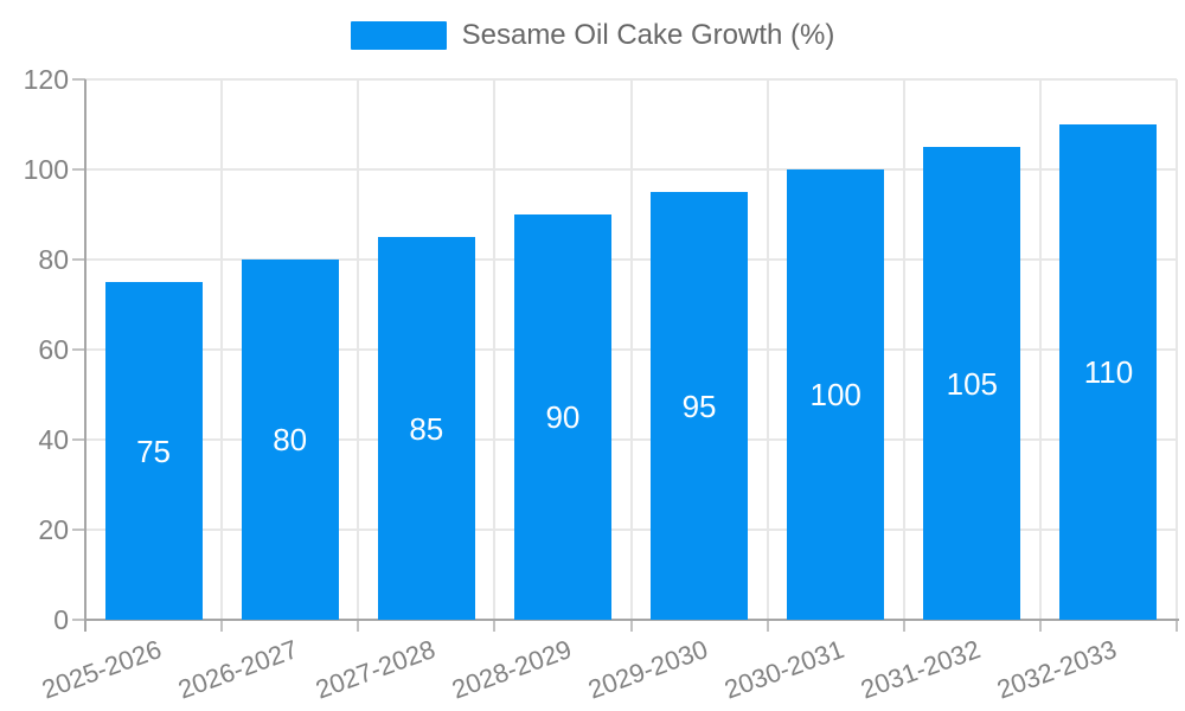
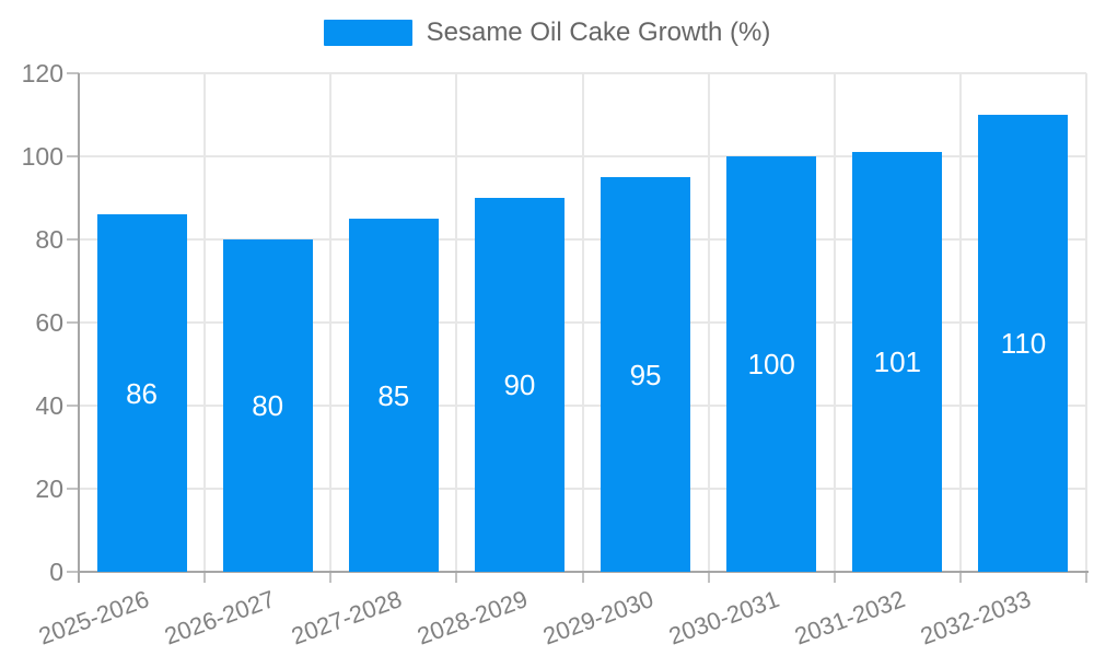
2025-2026: 75 -> 86
2031-2032: 105 -> 101
